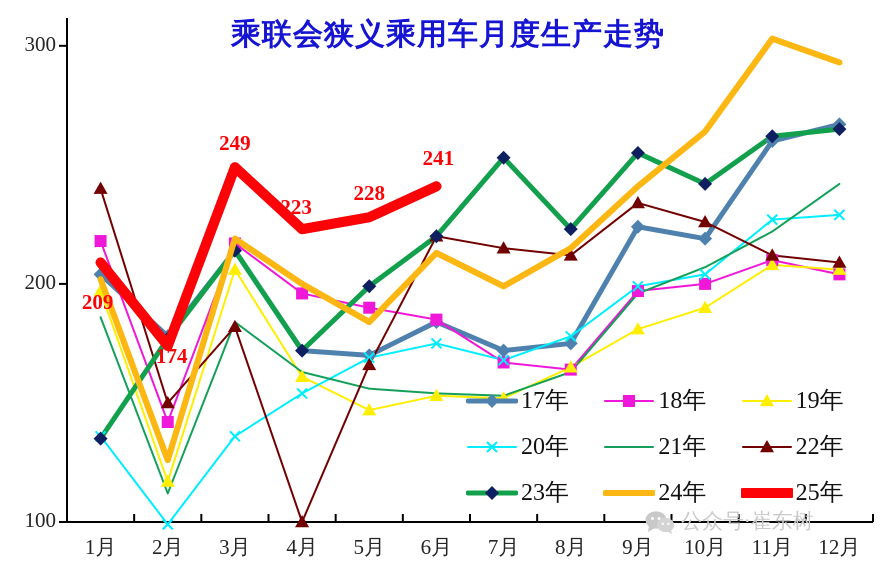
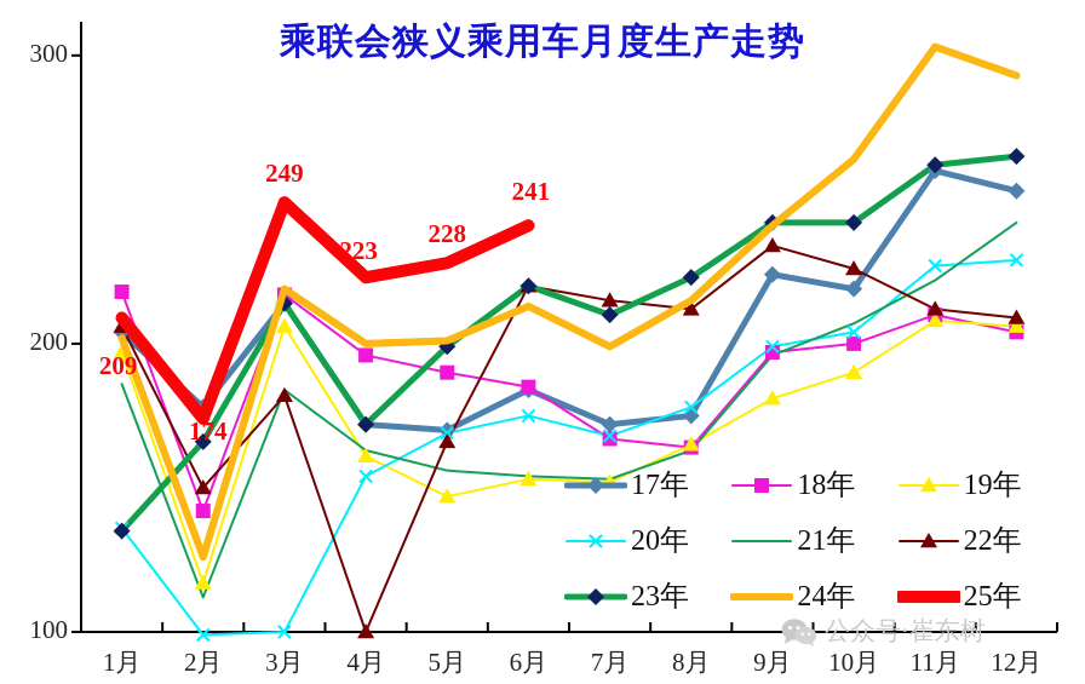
22年/1月: 240 -> 206
23年/2月: 177 -> 166
20年/3月: 136 -> 100
24年/5月: 184 -> 201
23年/7月: 253 -> 210
23年/9月: 255 -> 242
17年/12月: 267 -> 253
